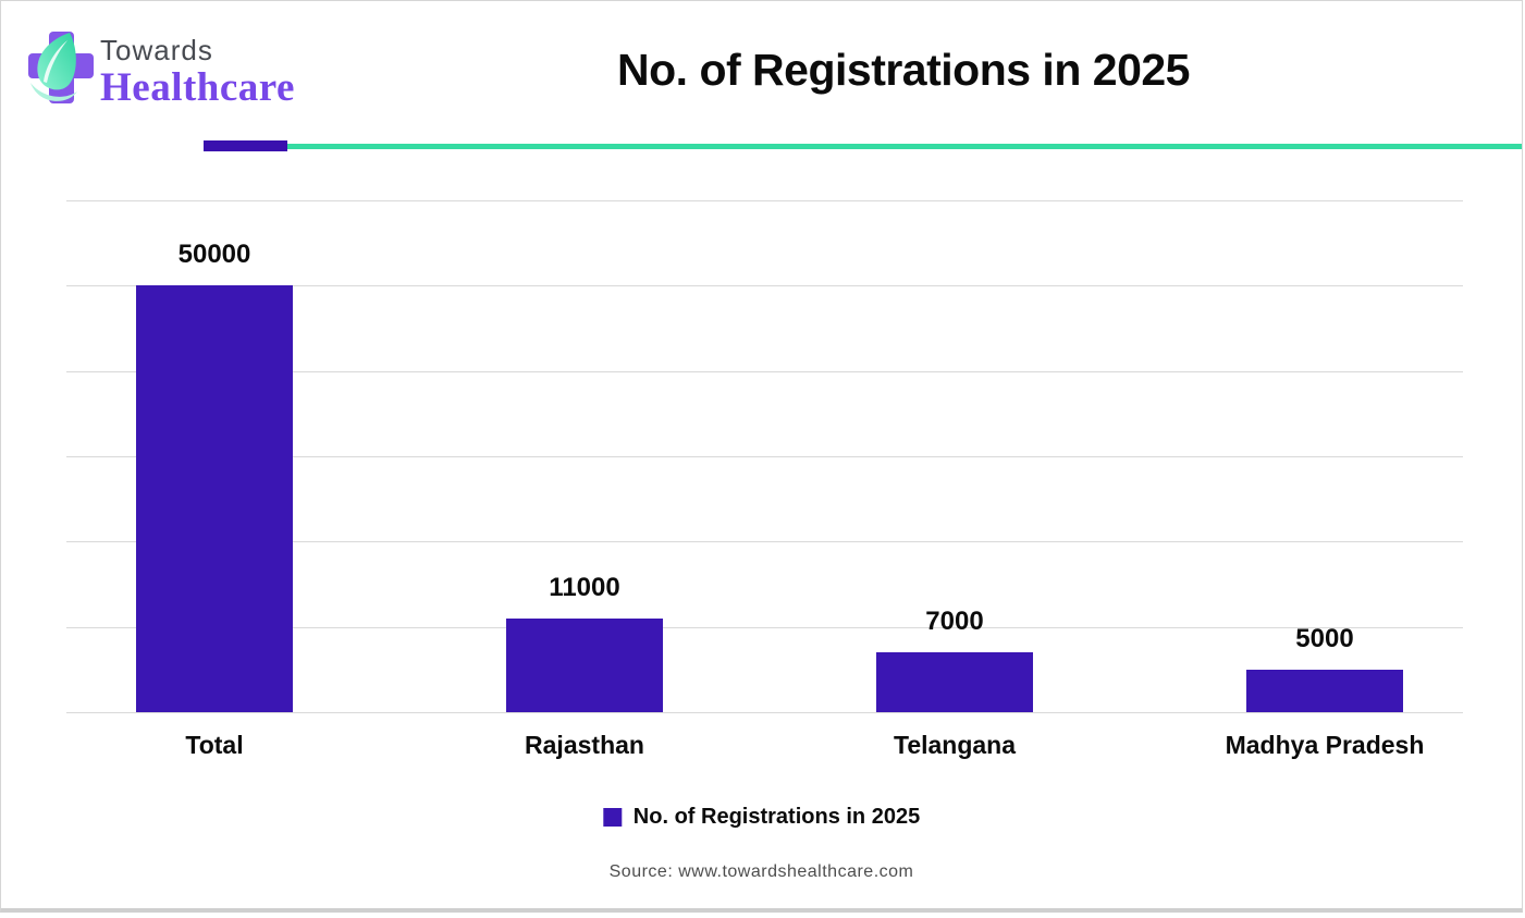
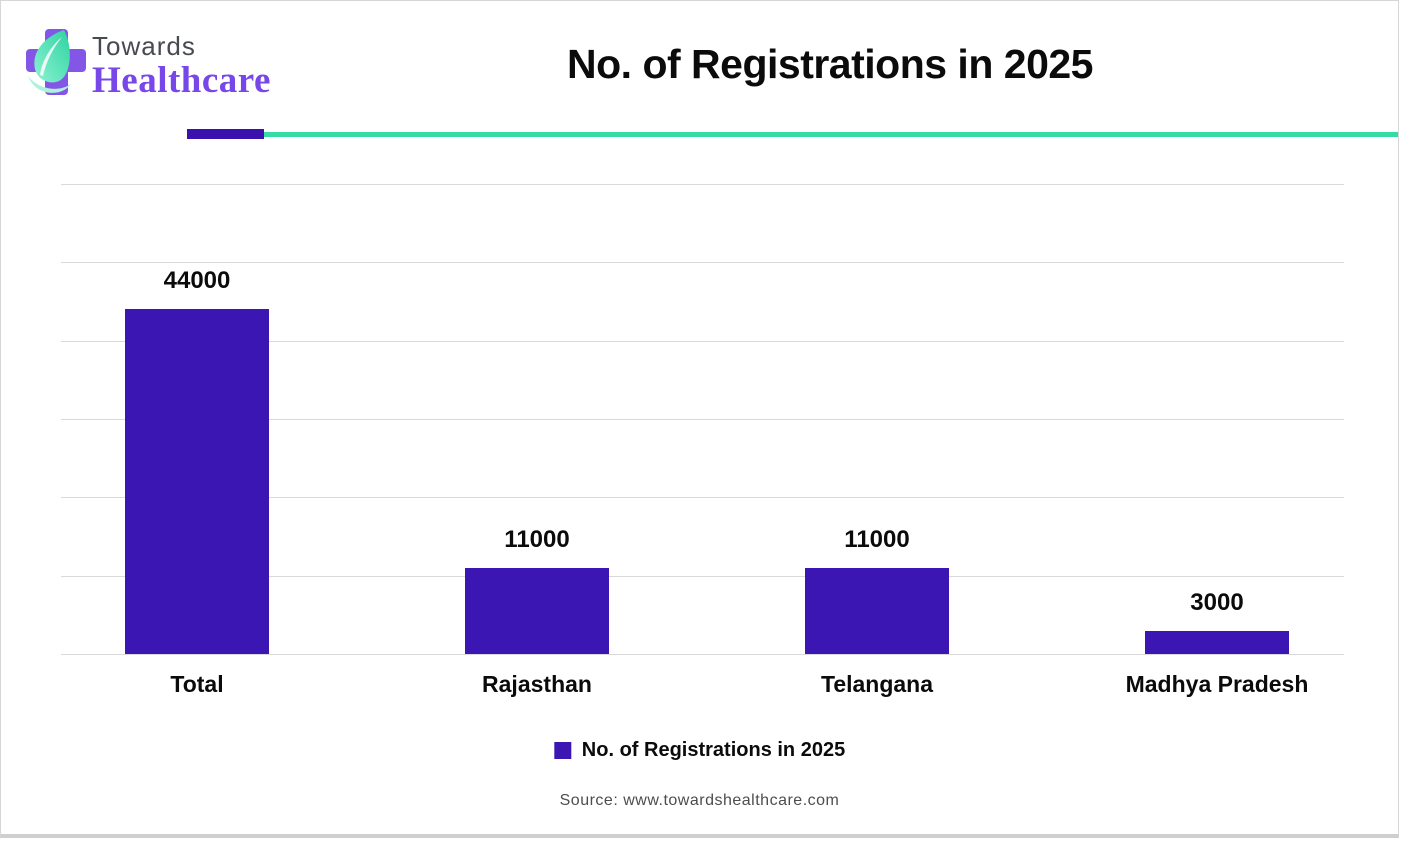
Total: 50000 -> 44000
Telangana: 7000 -> 11000
Madhya Pradesh: 5000 -> 3000
